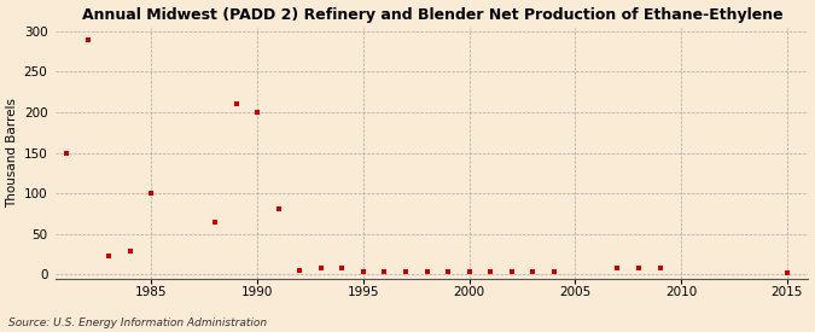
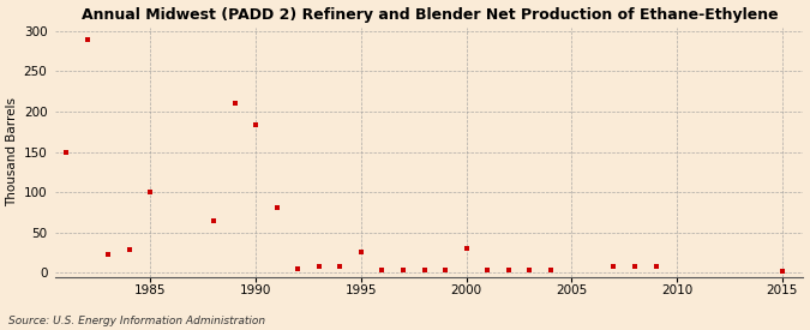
1990: 200 -> 184
1995: 3 -> 26
2000: 3 -> 30
